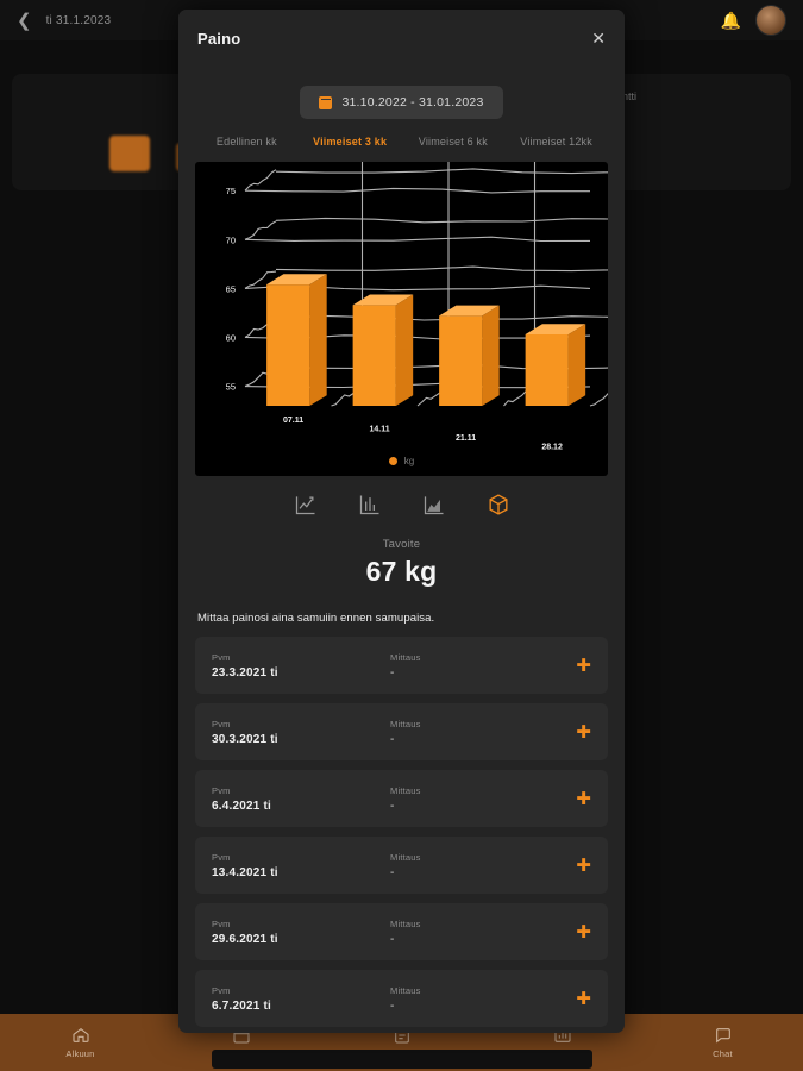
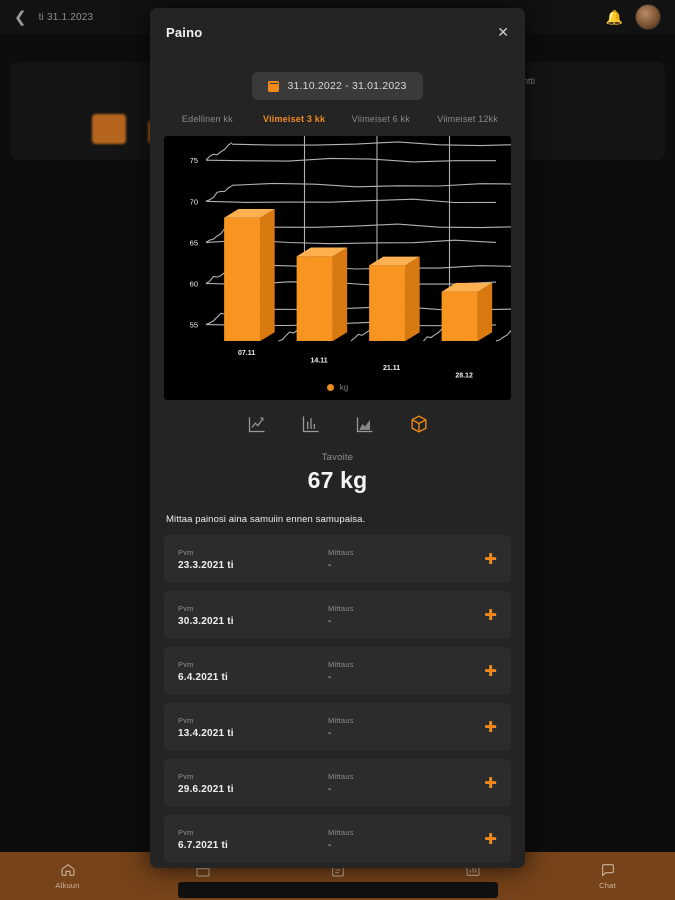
07.11: 65 -> 68
28.12: 60 -> 59
